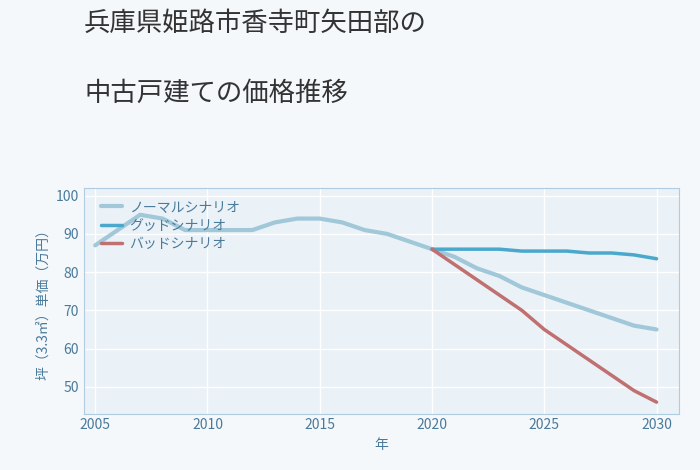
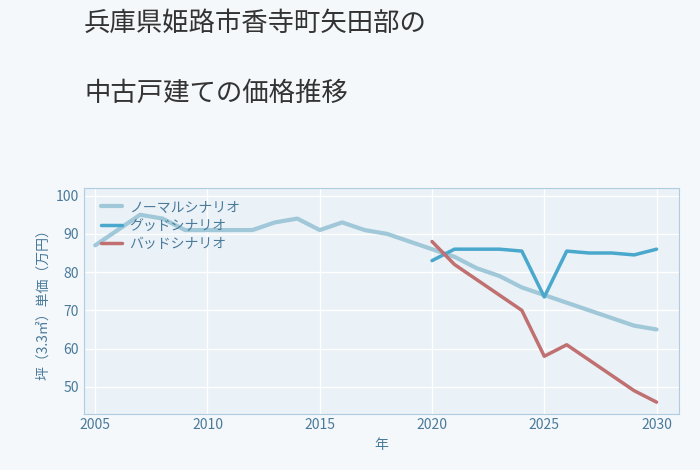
ノーマルシナリオ/2015: 94 -> 91
グッドシナリオ/2020: 86.0 -> 83.0
バッドシナリオ/2020: 86 -> 88
グッドシナリオ/2025: 85.5 -> 73.5
バッドシナリオ/2025: 65 -> 58
グッドシナリオ/2030: 83.5 -> 86.0
